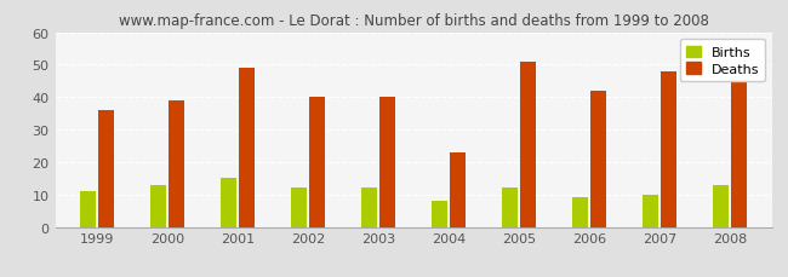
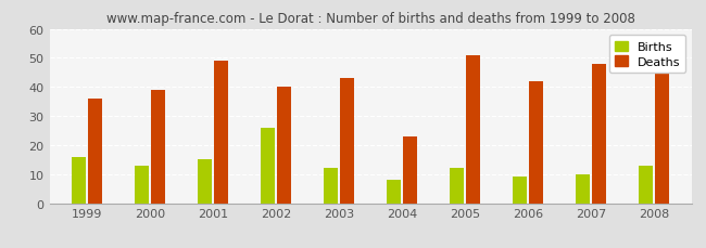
Births/1999: 11 -> 16
Births/2002: 12 -> 26
Deaths/2003: 40 -> 43
